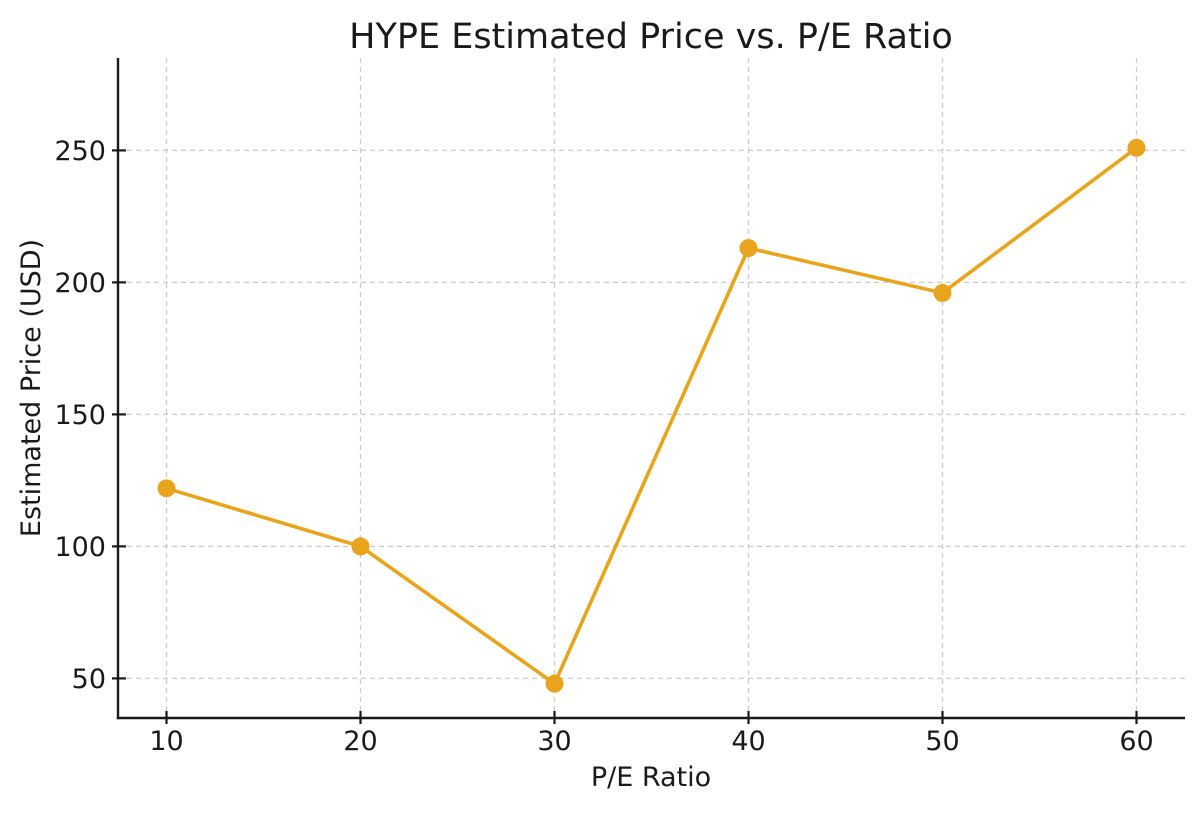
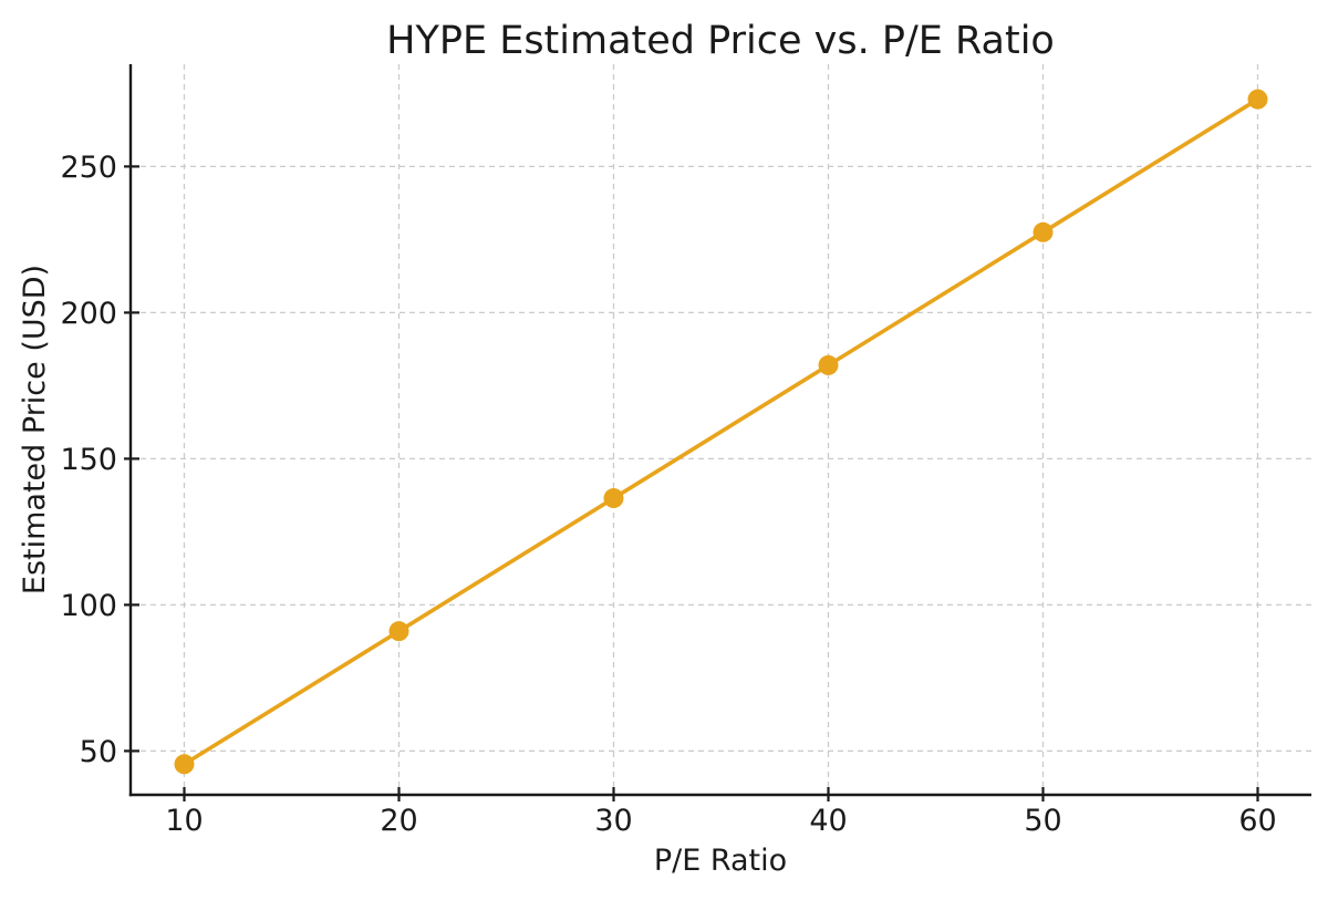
10: 122 -> 46
20: 100 -> 91
30: 48 -> 136
40: 213 -> 182
50: 196 -> 228
60: 251 -> 273
